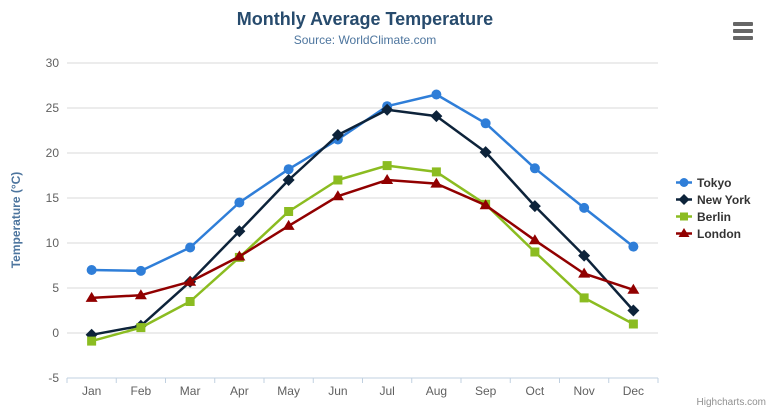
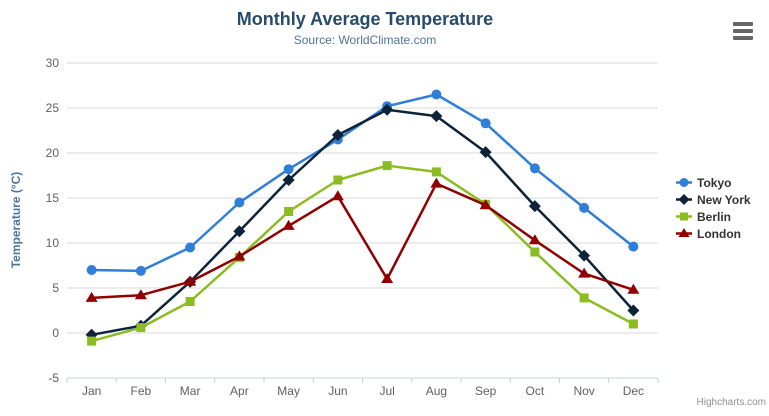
London/Jul: 17 -> 6
